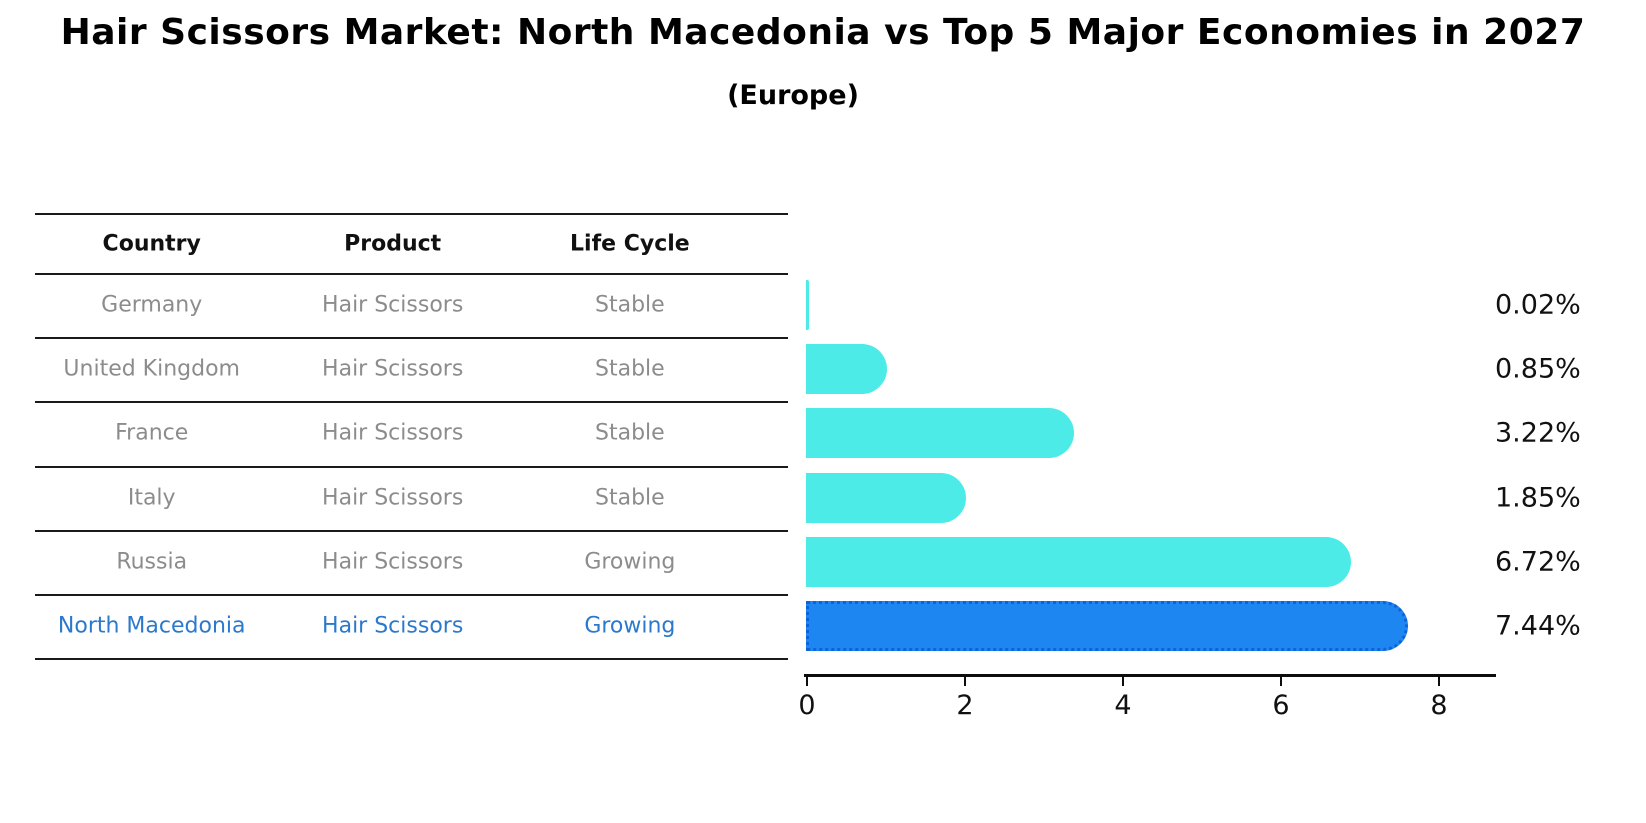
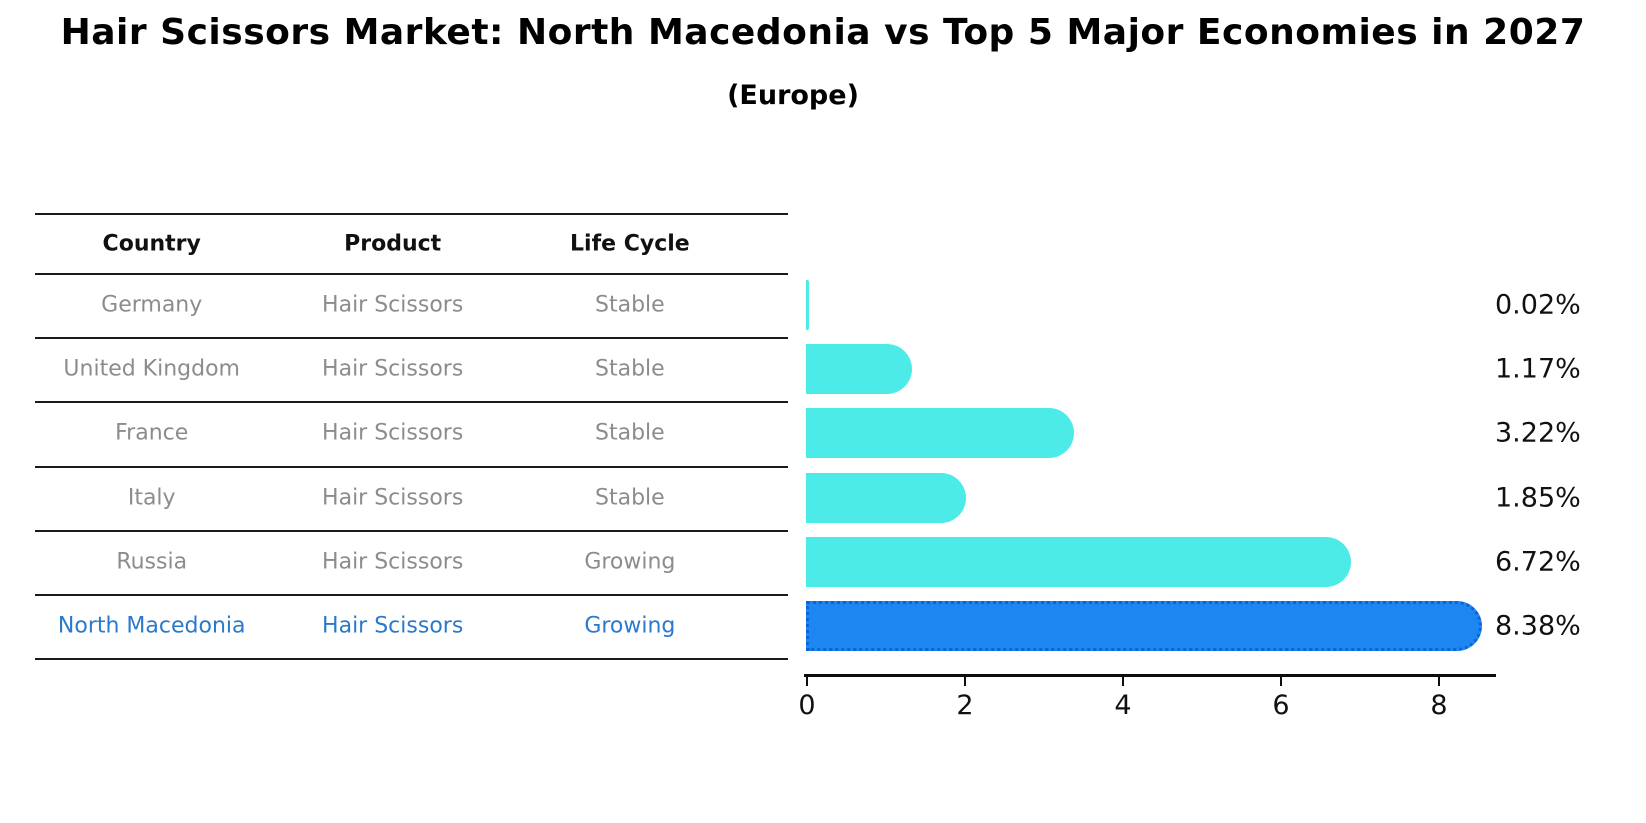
United Kingdom: 0.85% -> 1.17%
North Macedonia: 7.44% -> 8.38%
